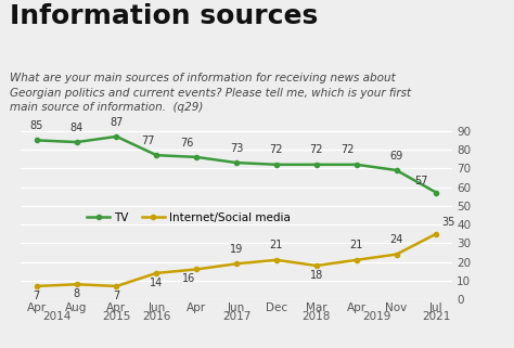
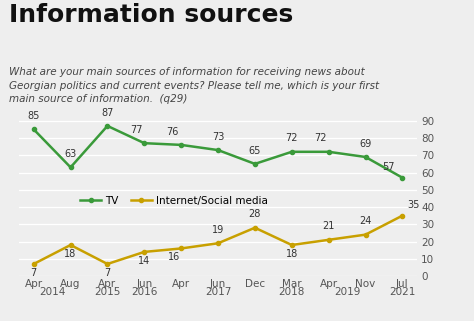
TV/Aug: 84 -> 63
Internet/Social media/Aug: 8 -> 18
TV/Dec: 72 -> 65
Internet/Social media/Dec: 21 -> 28
